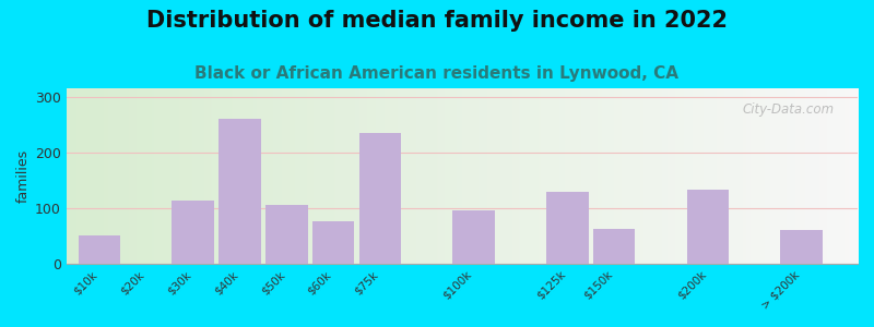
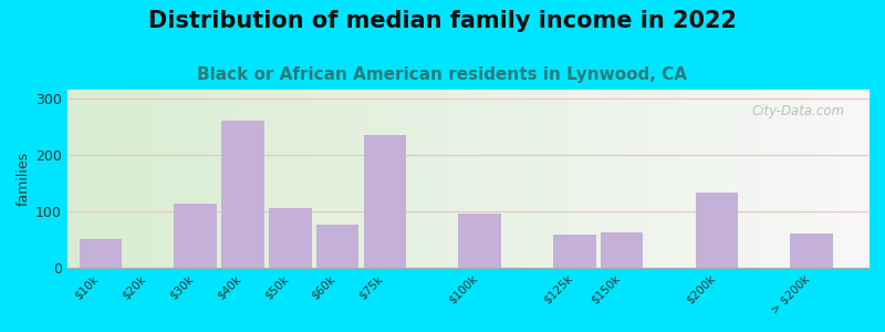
$125k: 128 -> 58
